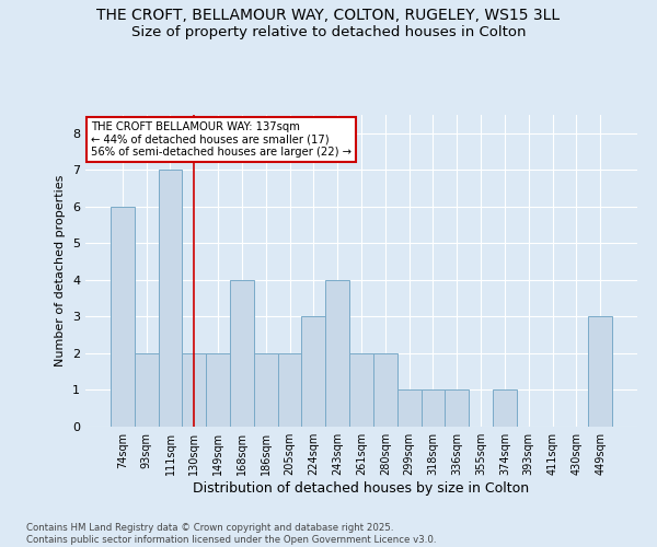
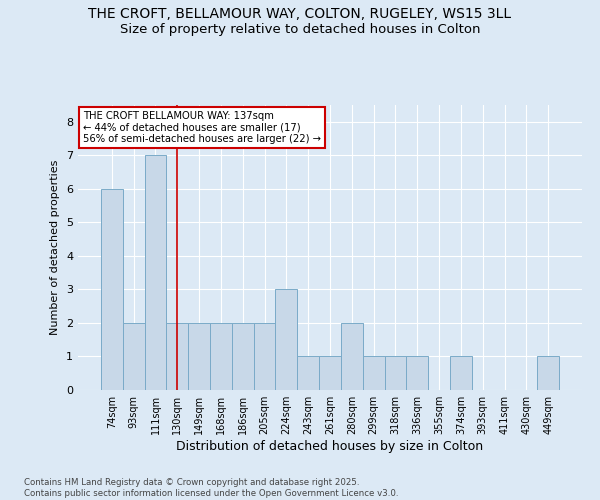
168sqm: 4 -> 2
243sqm: 4 -> 1
261sqm: 2 -> 1
449sqm: 3 -> 1
